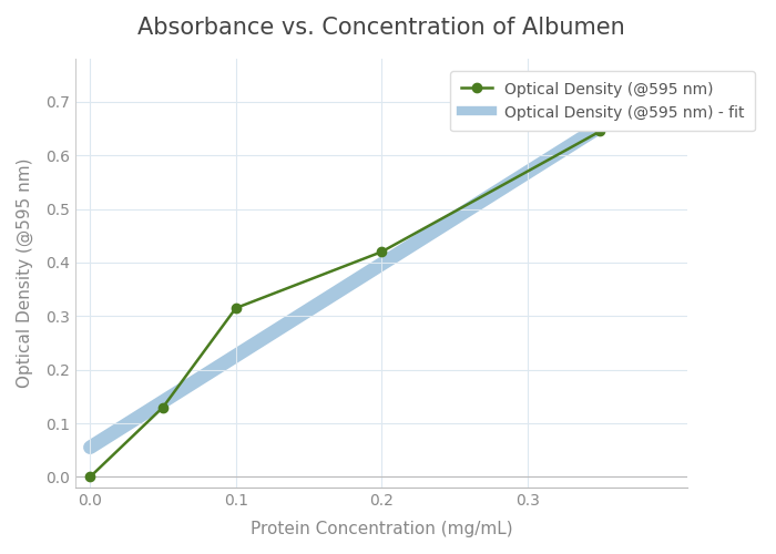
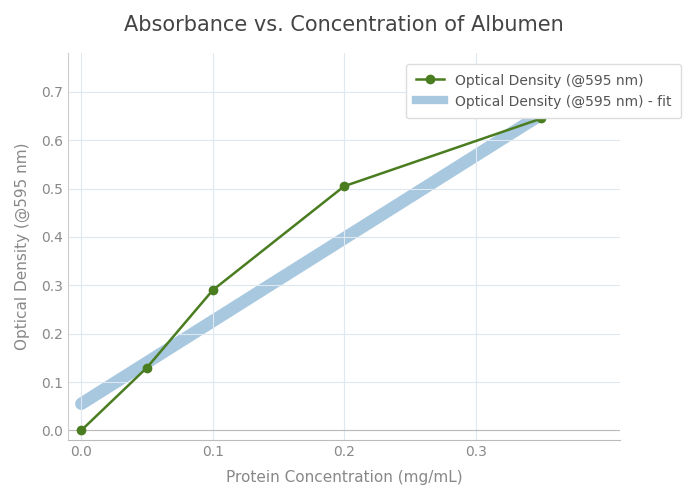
0.1: 0.315 -> 0.290
0.2: 0.420 -> 0.505
